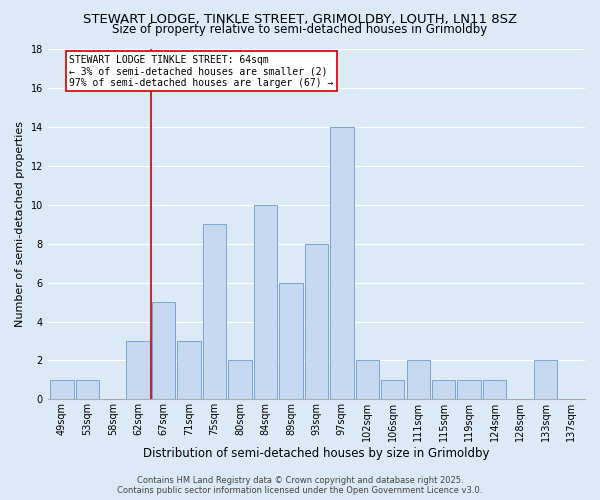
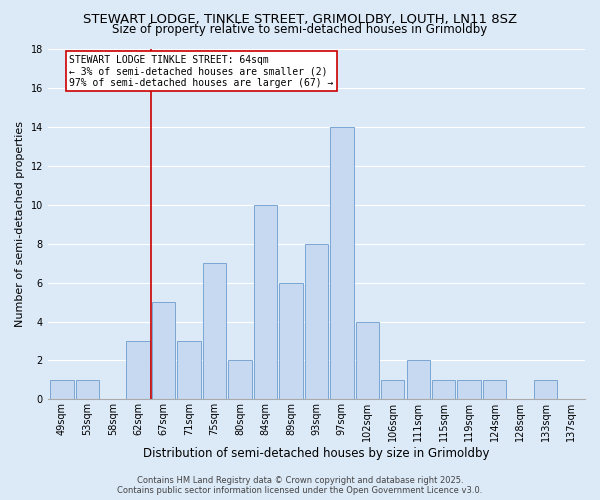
75sqm: 9 -> 7
102sqm: 2 -> 4
133sqm: 2 -> 1
